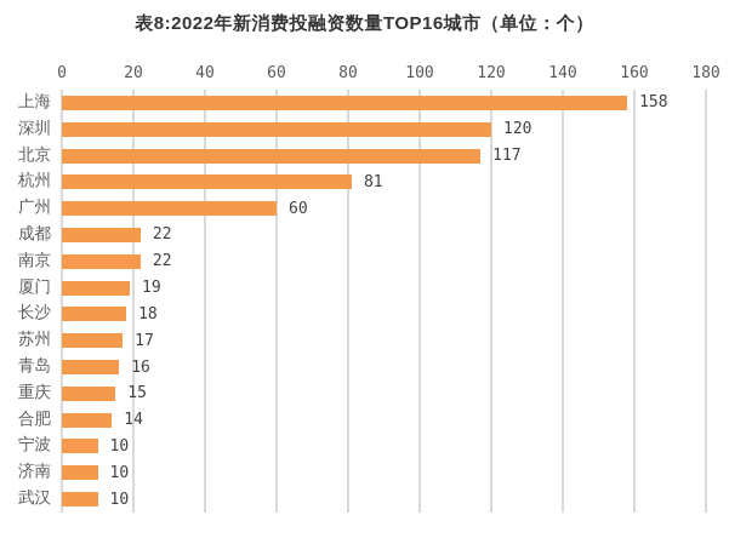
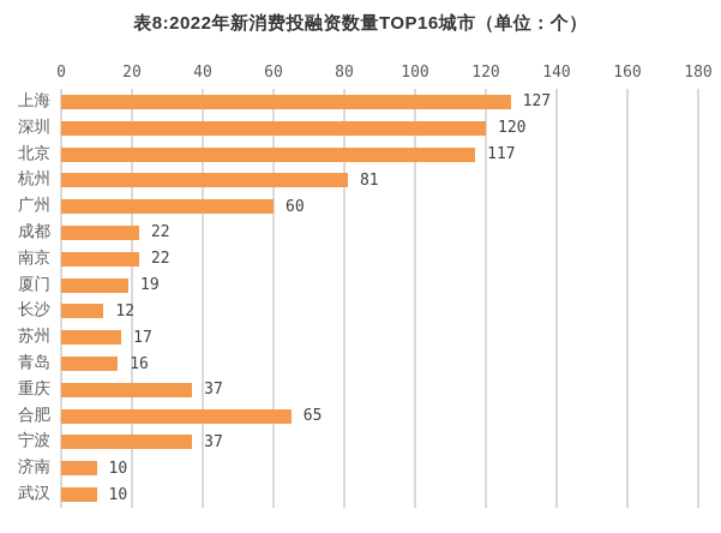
上海: 158 -> 127
长沙: 18 -> 12
重庆: 15 -> 37
合肥: 14 -> 65
宁波: 10 -> 37
